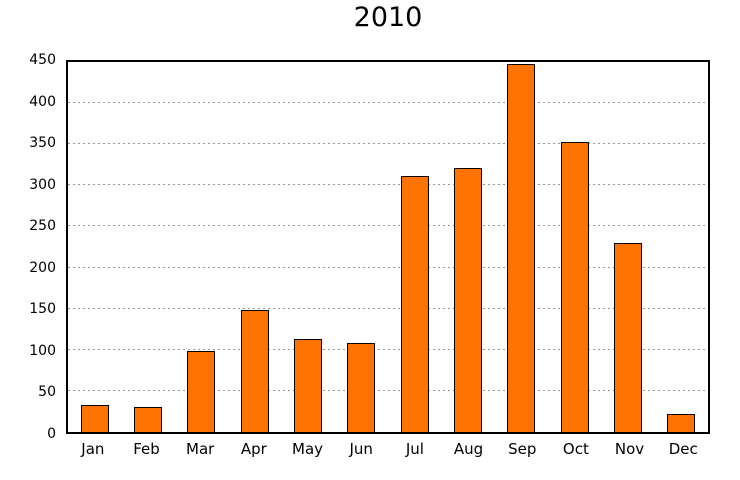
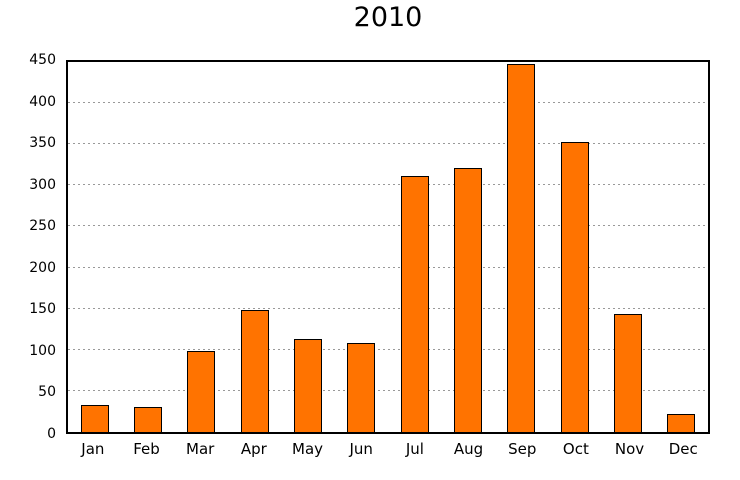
Nov: 230 -> 140
